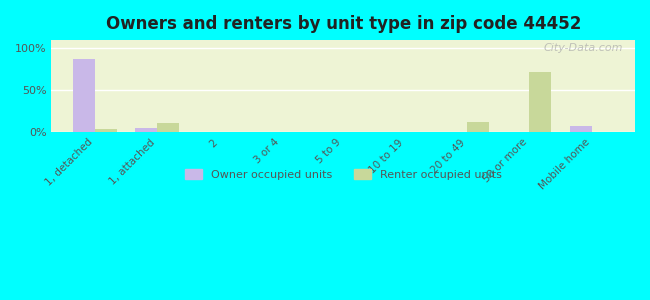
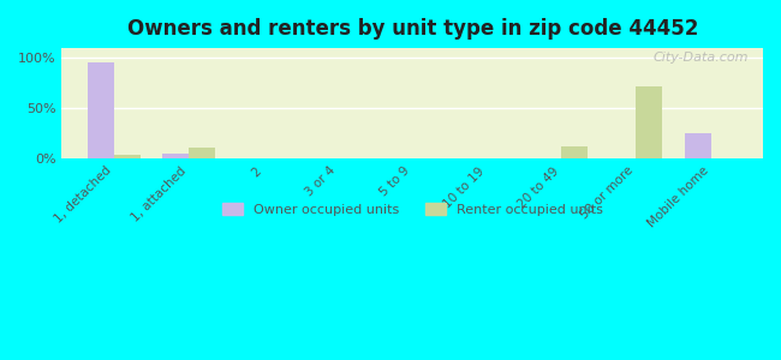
Owner occupied units/1, detached: 88% -> 96%
Owner occupied units/Mobile home: 8% -> 26%
